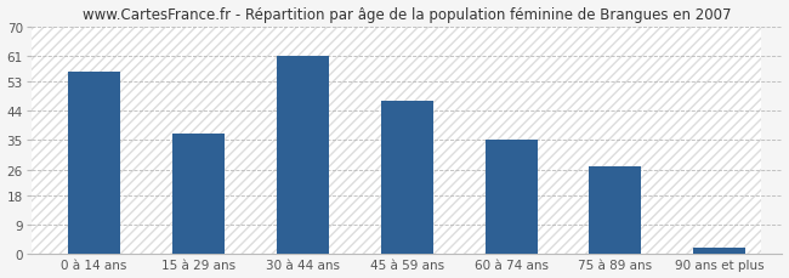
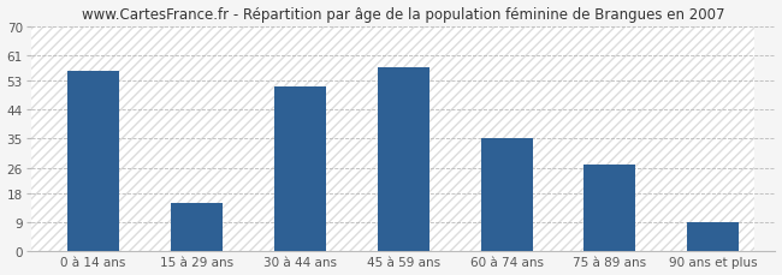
15 à 29 ans: 37 -> 15
30 à 44 ans: 61 -> 51
45 à 59 ans: 47 -> 57
90 ans et plus: 2 -> 9
